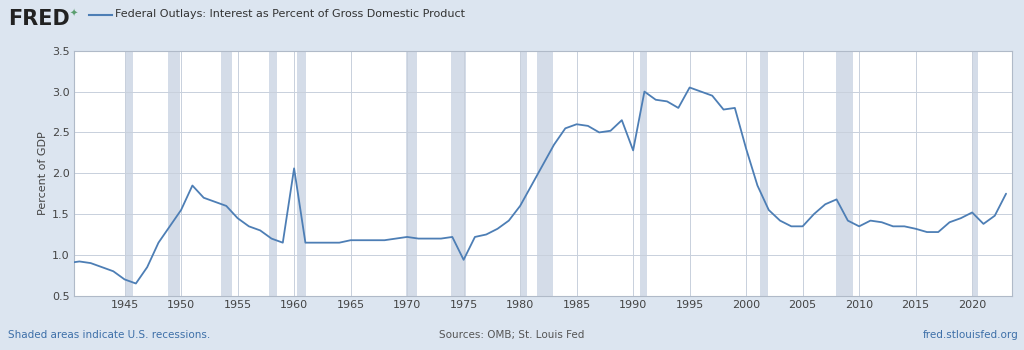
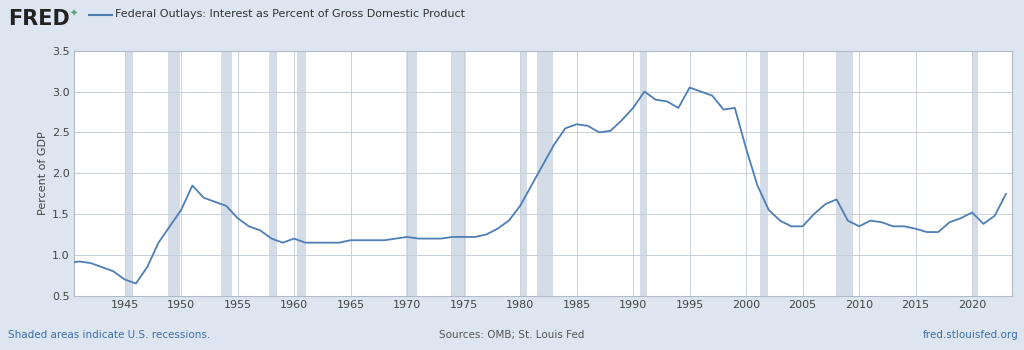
1960: 2.06 -> 1.20
1975: 0.94 -> 1.22
1990: 2.28 -> 2.80
